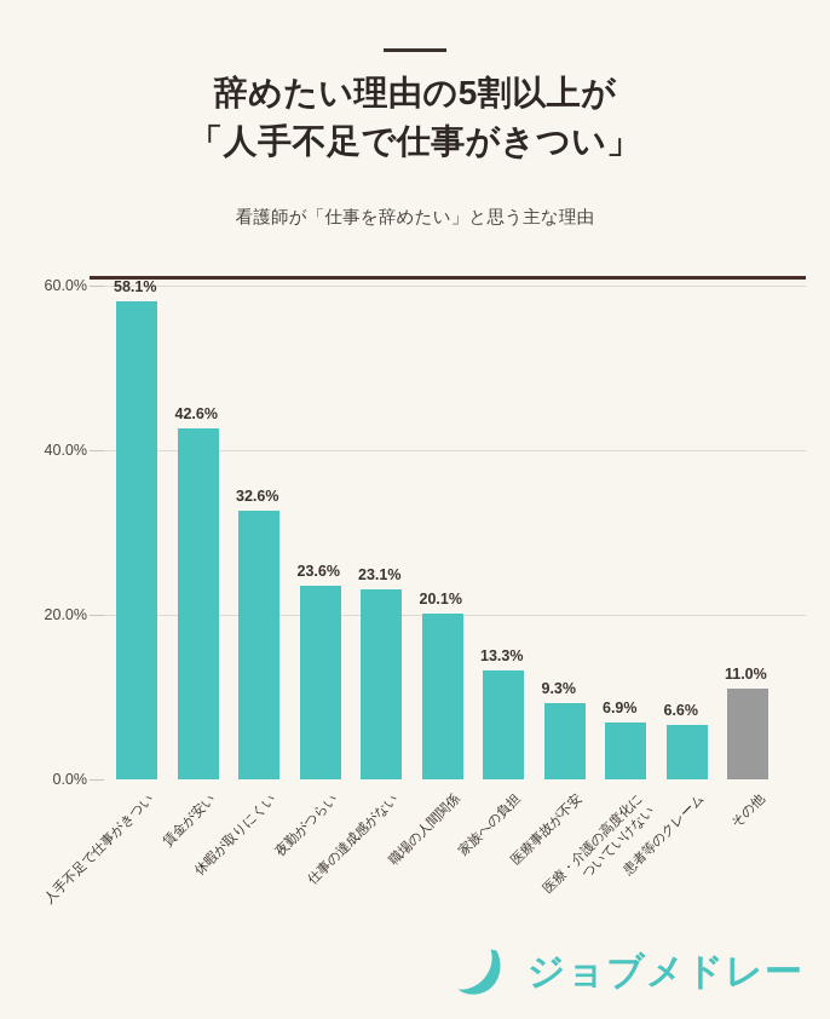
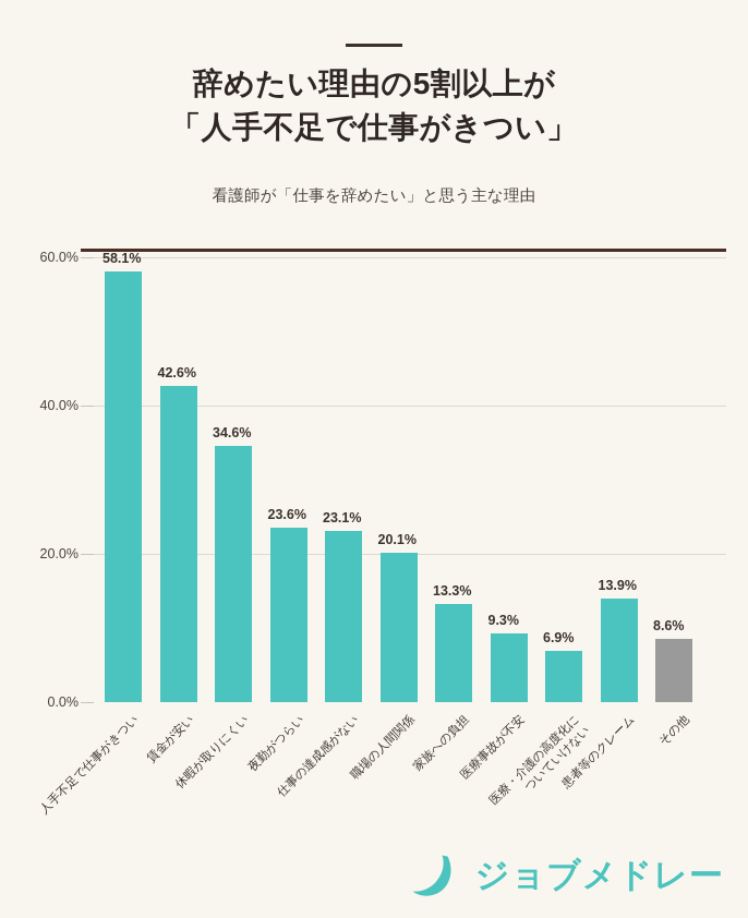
休暇が取りにくい: 32.6% -> 34.6%
患者等のクレーム: 6.6% -> 13.9%
その他: 11.0% -> 8.6%
